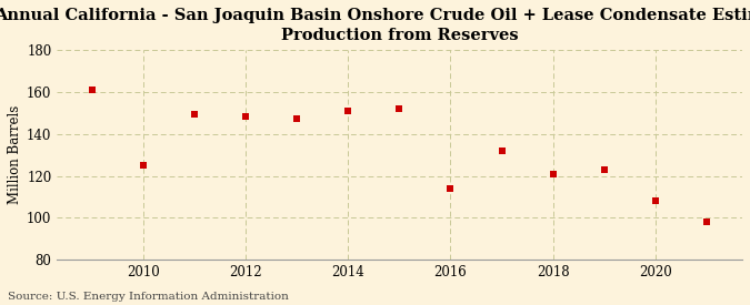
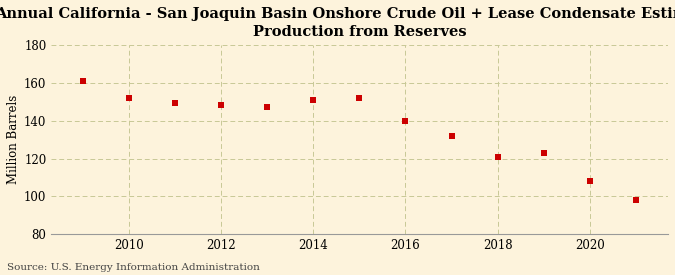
2010: 125 -> 152
2016: 114 -> 140
